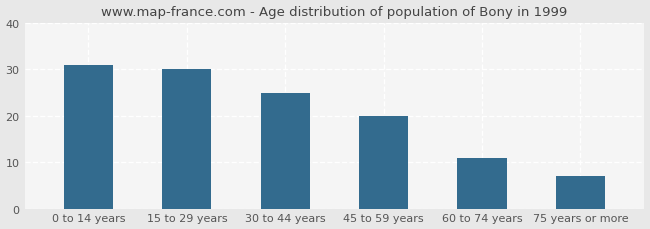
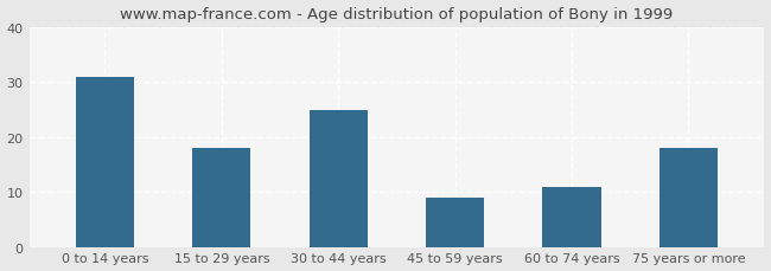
15 to 29 years: 30 -> 18
45 to 59 years: 20 -> 9
75 years or more: 7 -> 18
